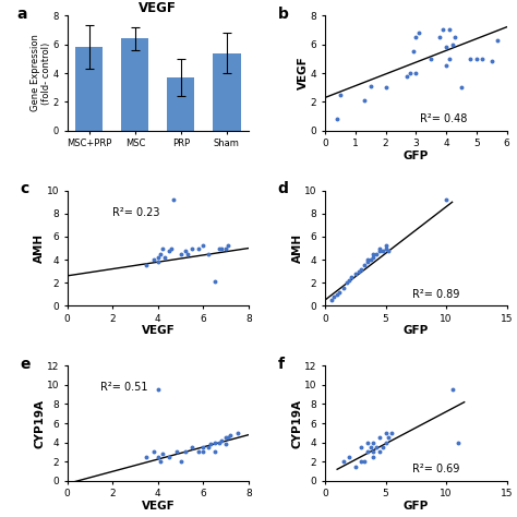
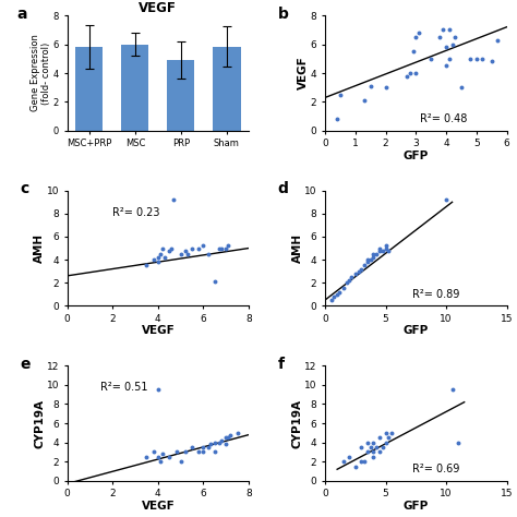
VEGF/MSC: 6.4 -> 6.0
VEGF/PRP: 3.7 -> 4.9
VEGF/Sham: 5.4 -> 5.8
